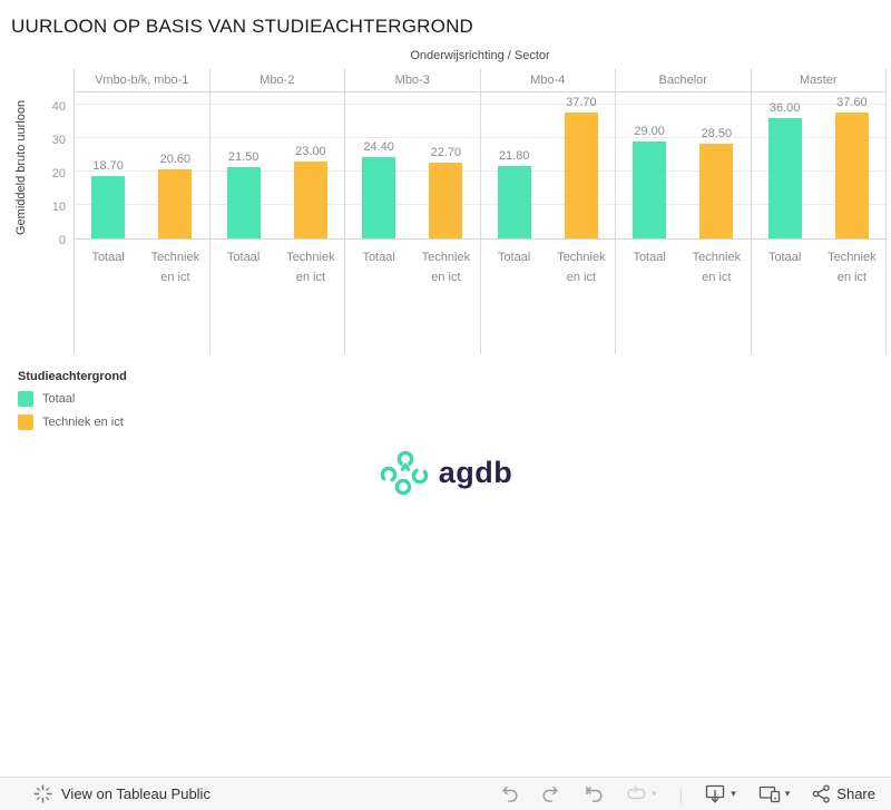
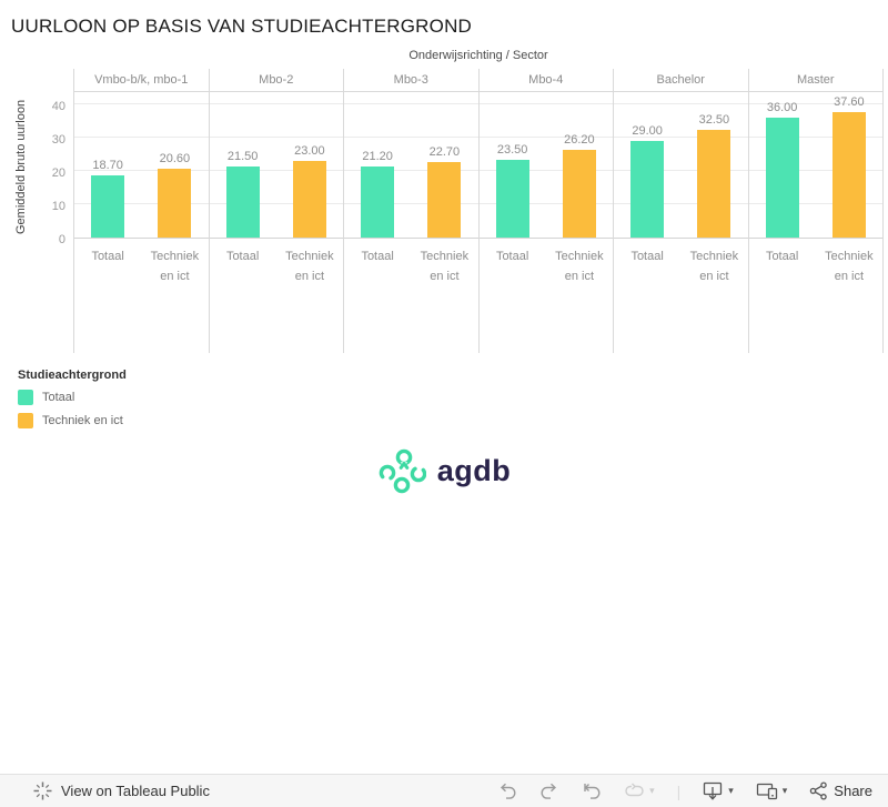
Totaal/Mbo-3: 24.40 -> 21.20
Totaal/Mbo-4: 21.80 -> 23.50
Techniek en ict/Mbo-4: 37.70 -> 26.20
Techniek en ict/Bachelor: 28.50 -> 32.50
